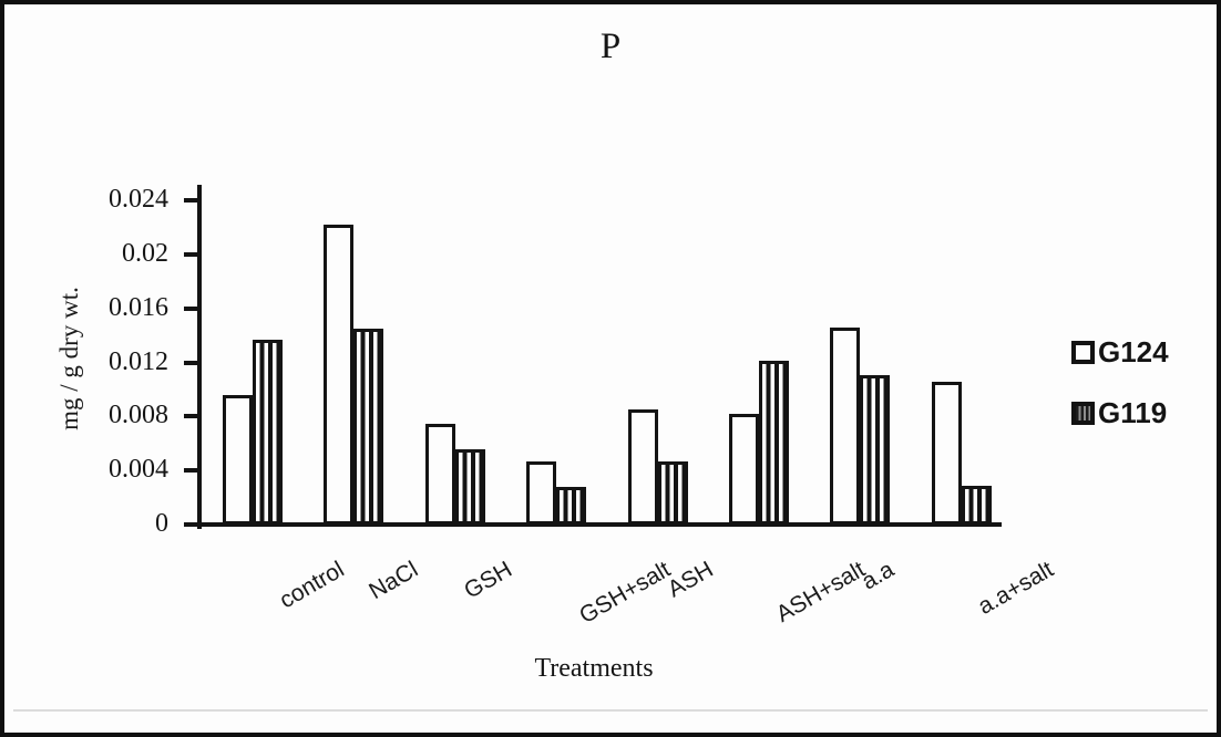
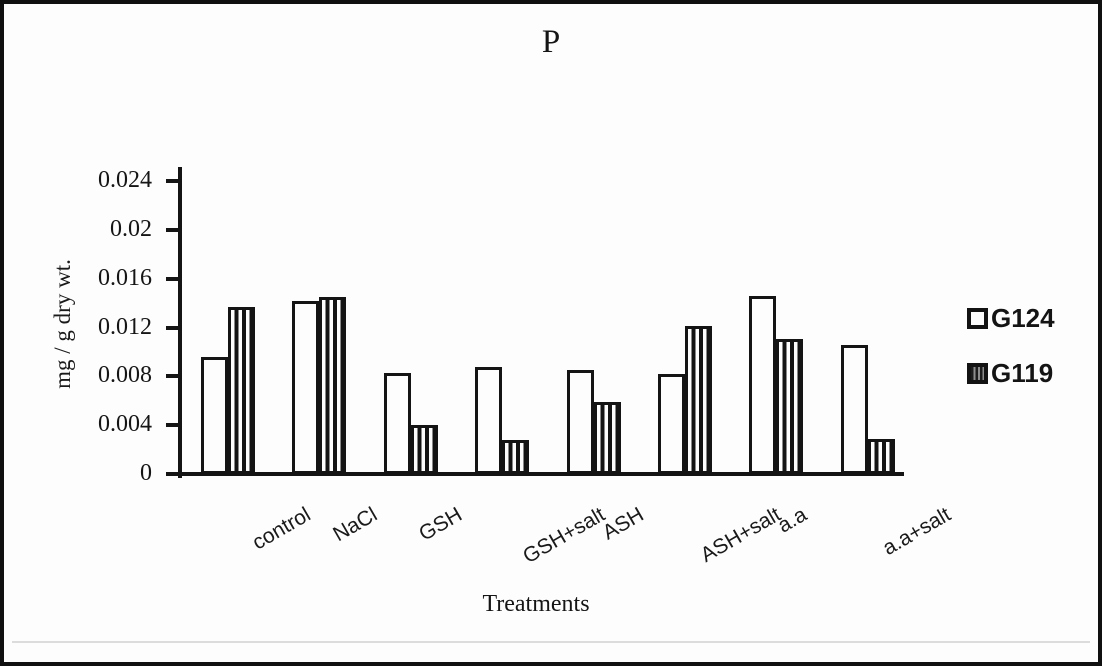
G124/NaCl: 0.0222 -> 0.0142
G124/GSH: 0.0075 -> 0.0083
G119/GSH: 0.0056 -> 0.0040
G124/GSH+salt: 0.0047 -> 0.0088
G119/ASH: 0.0047 -> 0.0059
